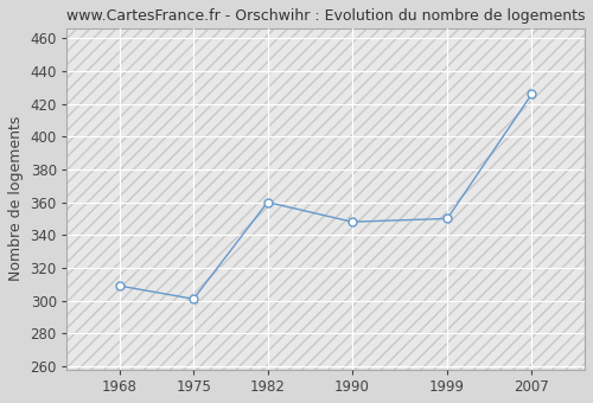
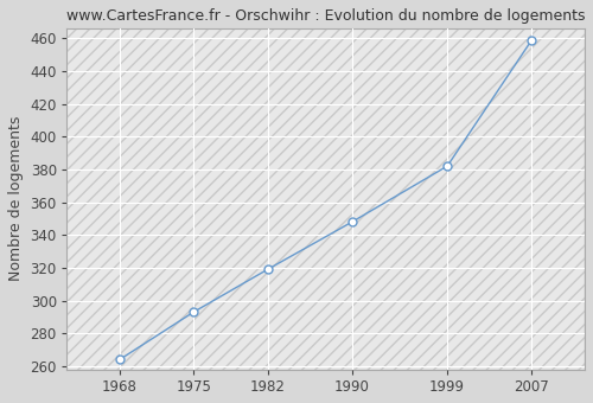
1968: 309 -> 264
1975: 301 -> 293
1982: 360 -> 319
1999: 350 -> 382
2007: 426 -> 459
